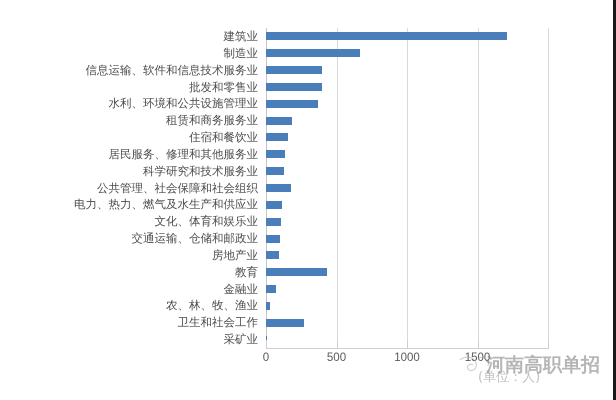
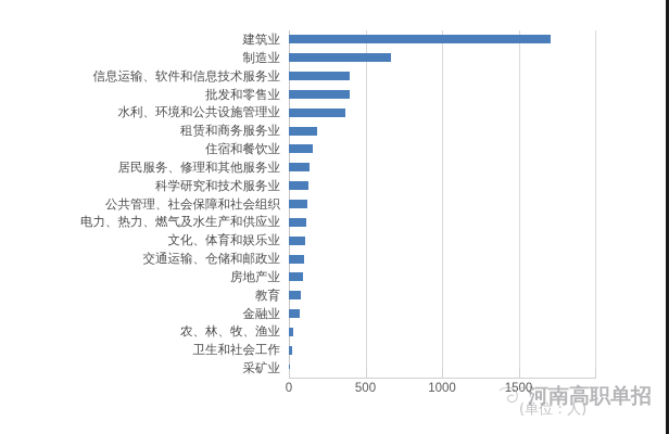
公共管理、社会保障和社会组织: 180 -> 120
教育: 430 -> 80
卫生和社会工作: 270 -> 20
